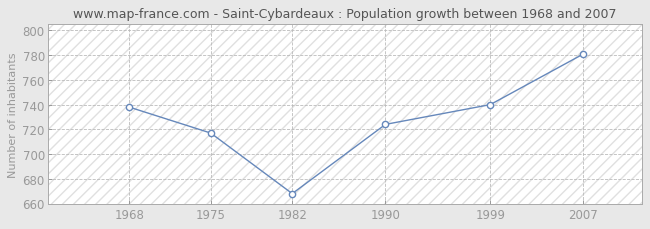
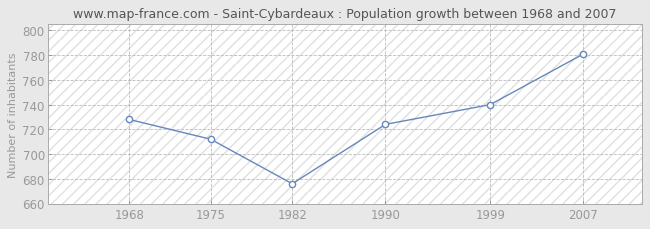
1968: 738 -> 728
1975: 717 -> 712
1982: 668 -> 676
